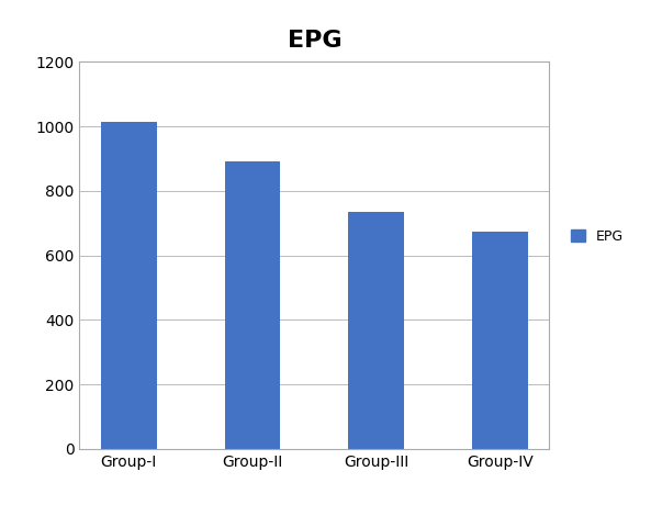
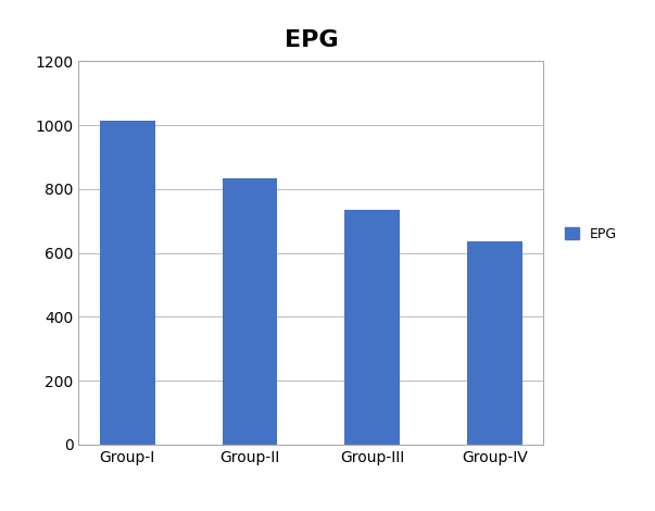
Group-II: 893 -> 835
Group-IV: 673 -> 635
